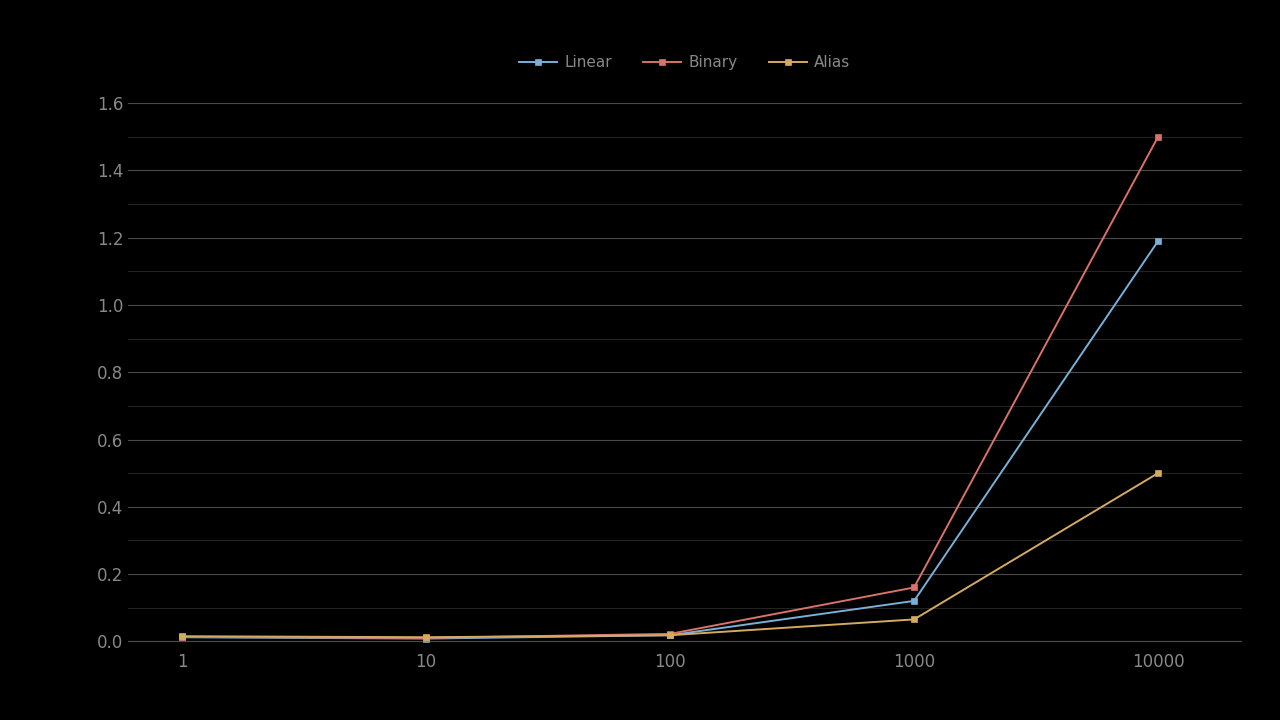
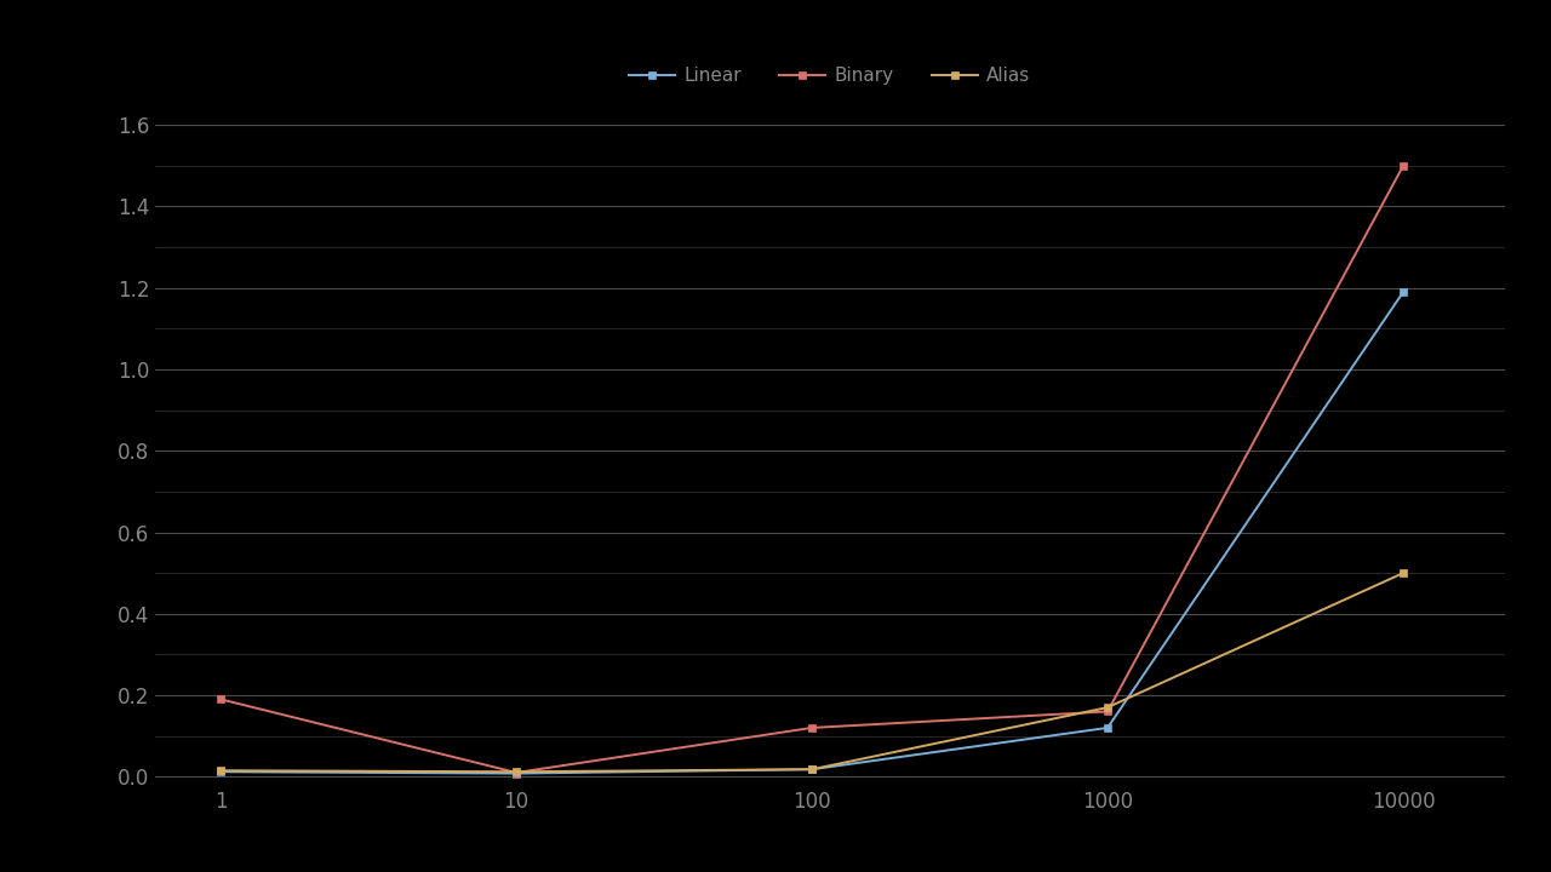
Binary/1: 0.013 -> 0.190
Binary/100: 0.022 -> 0.120
Alias/1000: 0.065 -> 0.170
